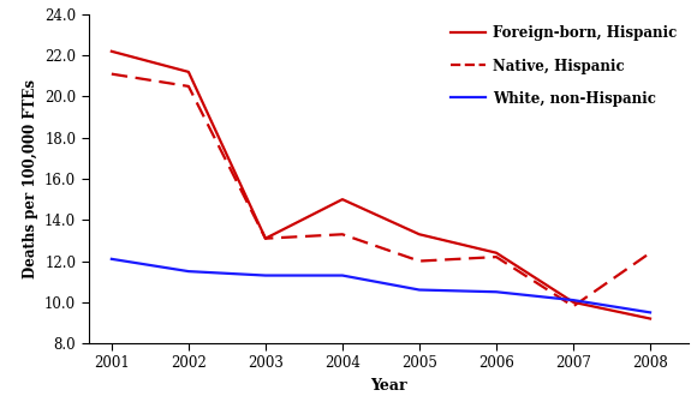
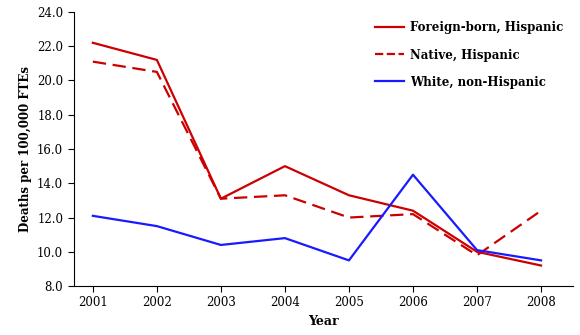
White, non-Hispanic/2003: 11.3 -> 10.4
White, non-Hispanic/2004: 11.3 -> 10.8
White, non-Hispanic/2005: 10.6 -> 9.5
White, non-Hispanic/2006: 10.5 -> 14.5
